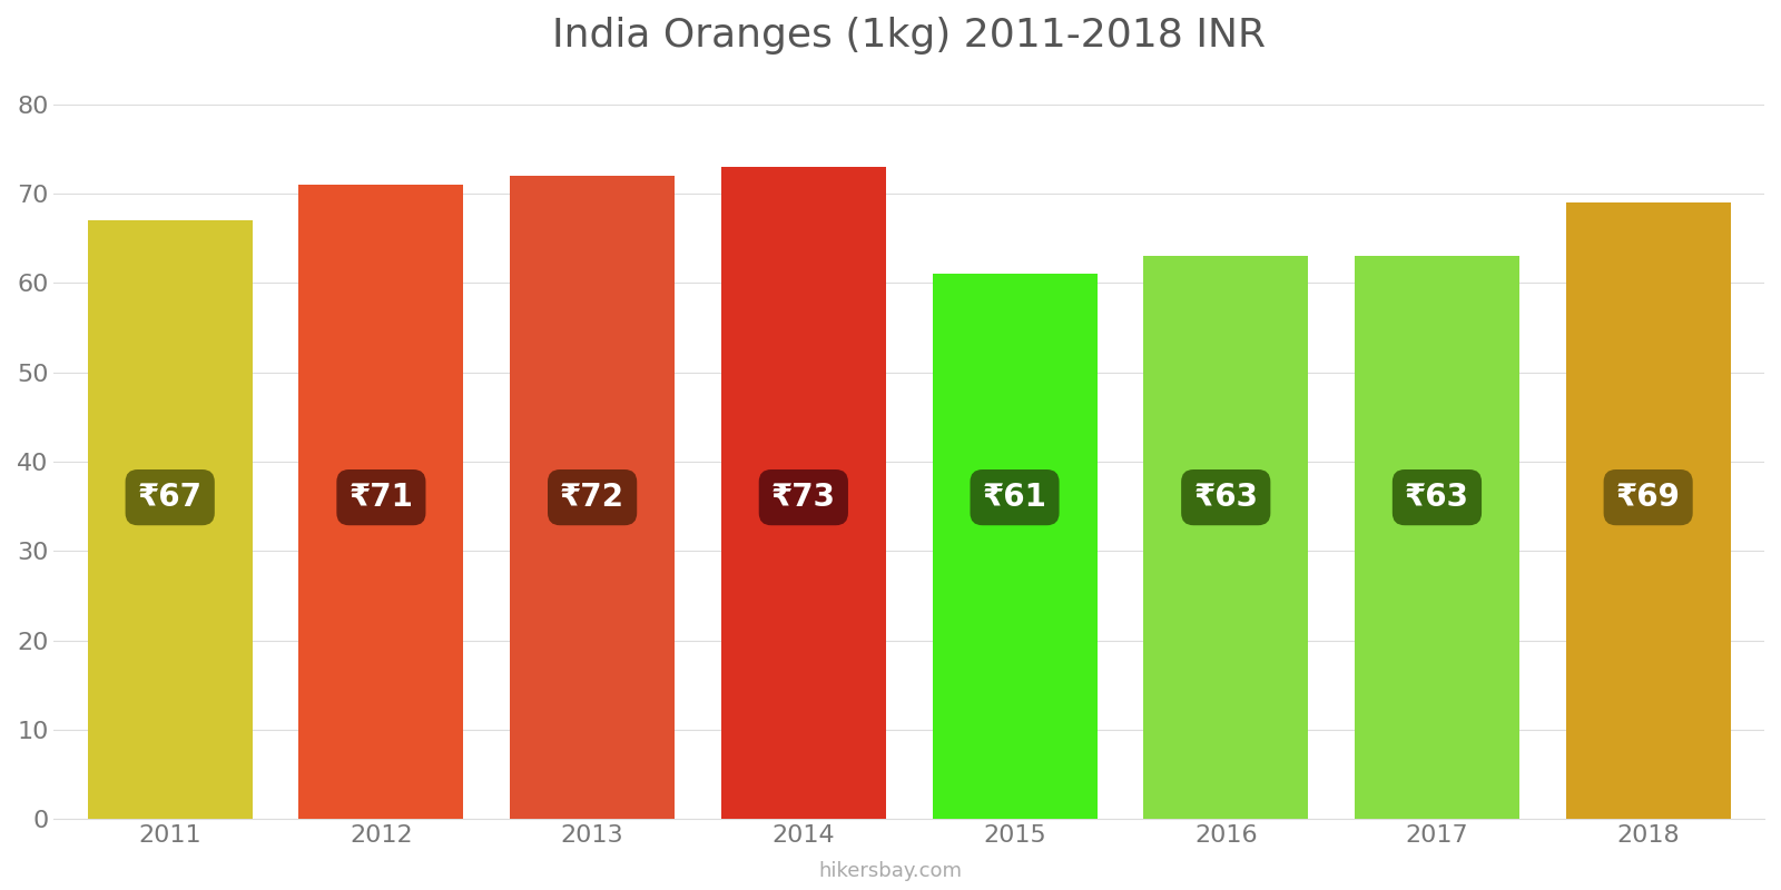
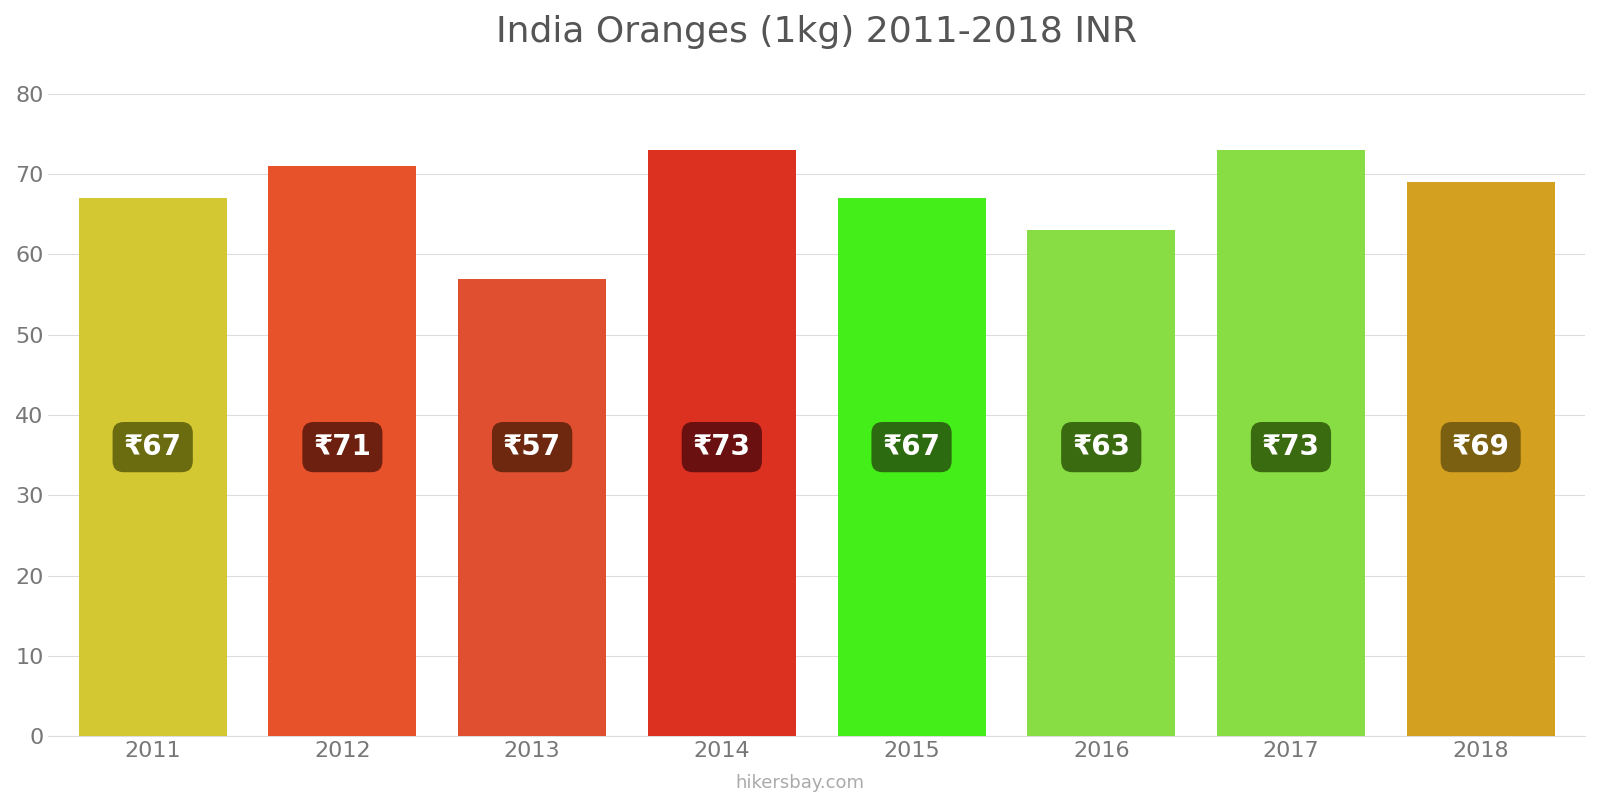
2013: ₹72 -> ₹57
2015: ₹61 -> ₹67
2017: ₹63 -> ₹73
